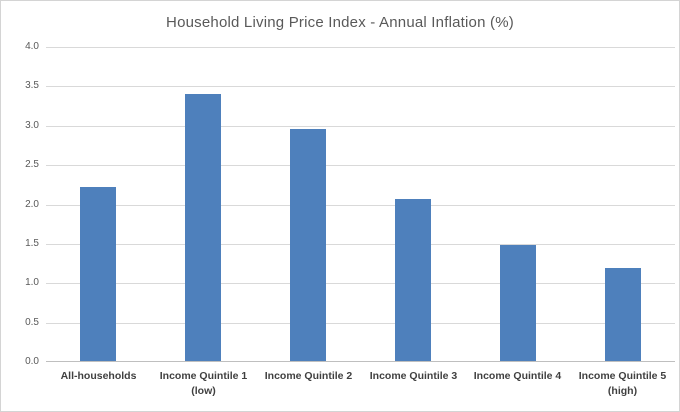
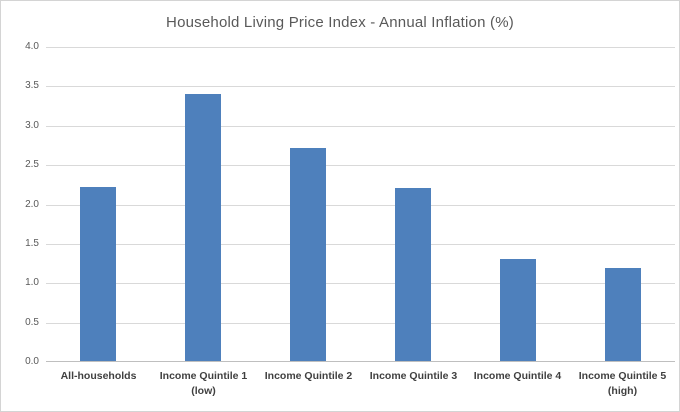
Income Quintile 2: 3.0 -> 2.7
Income Quintile 3: 2.1 -> 2.2
Income Quintile 4: 1.5 -> 1.3
